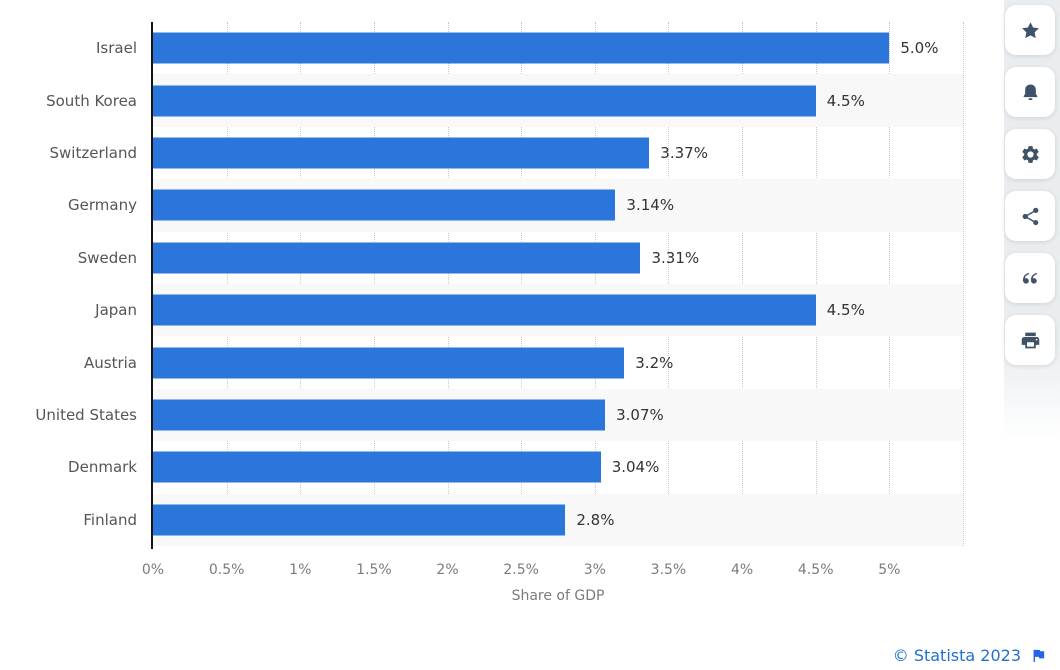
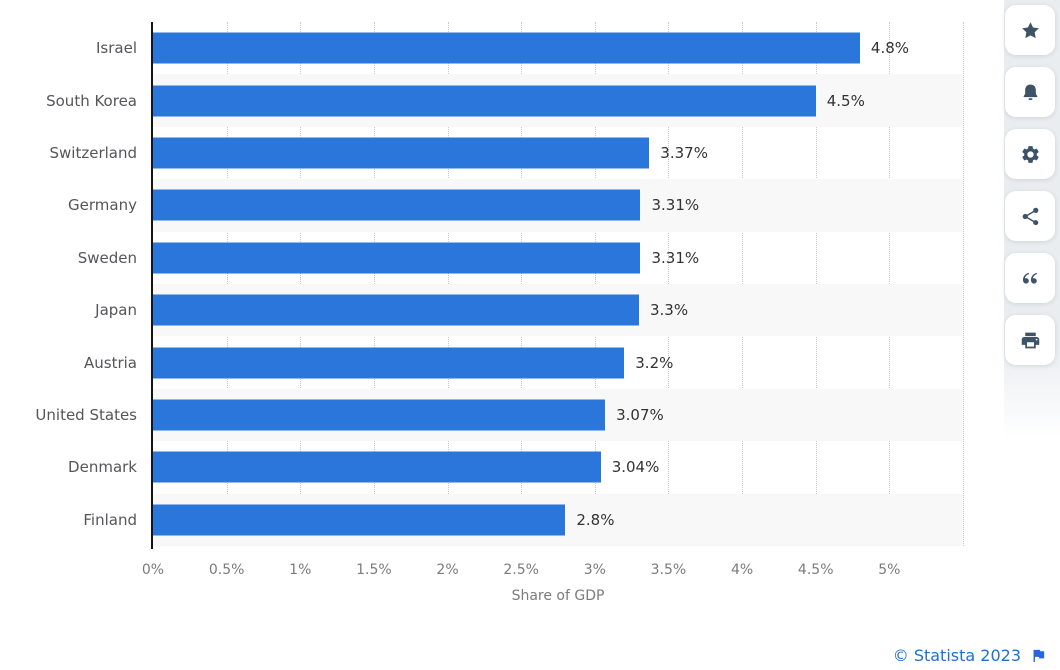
Israel: 5.0% -> 4.8%
Germany: 3.14% -> 3.31%
Japan: 4.5% -> 3.3%
